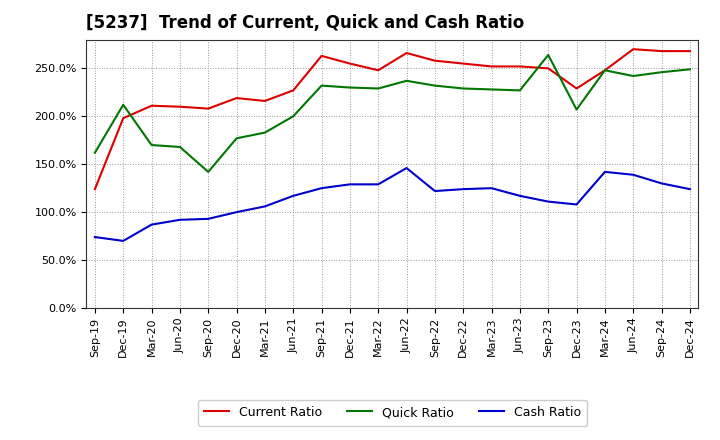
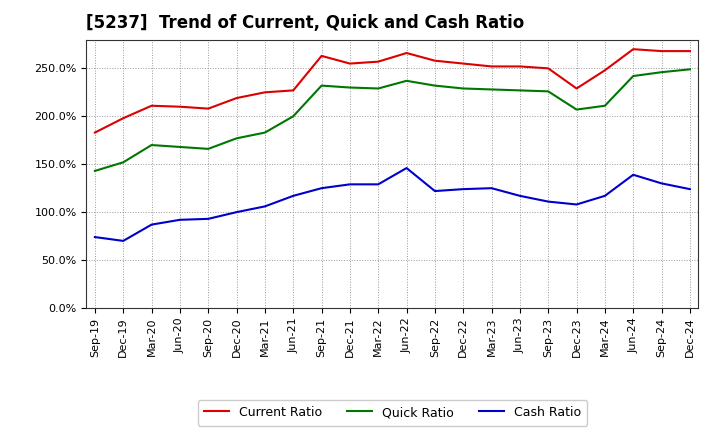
Current Ratio/Sep-19: 124% -> 183%
Quick Ratio/Sep-19: 162% -> 143%
Quick Ratio/Dec-19: 212% -> 152%
Quick Ratio/Sep-20: 142% -> 166%
Current Ratio/Mar-21: 216% -> 225%
Current Ratio/Mar-22: 248% -> 257%
Quick Ratio/Sep-23: 264% -> 226%
Quick Ratio/Mar-24: 248% -> 211%
Cash Ratio/Mar-24: 142% -> 117%
